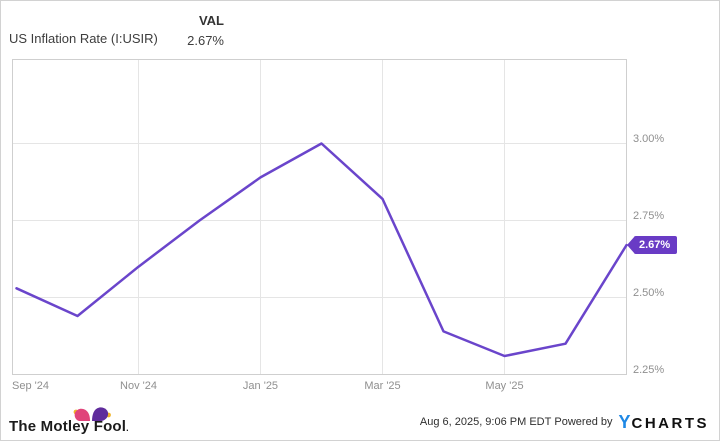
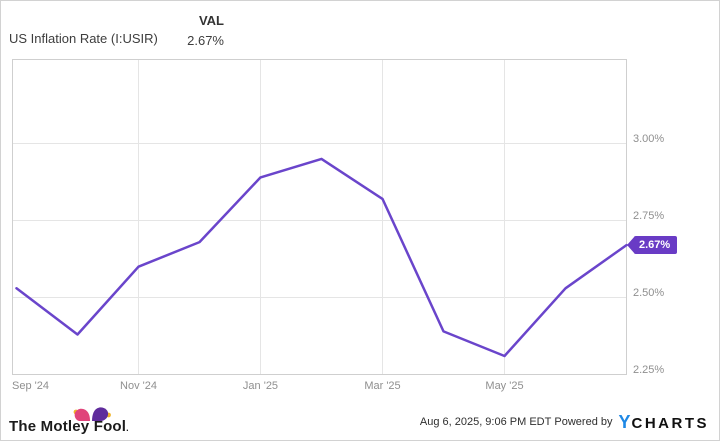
Sep '24: 2.44% -> 2.38%
Nov '24: 2.75% -> 2.68%
Jan '25: 3.00% -> 2.95%
May '25: 2.35% -> 2.53%
